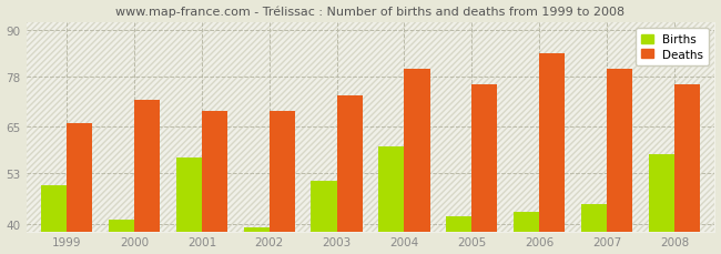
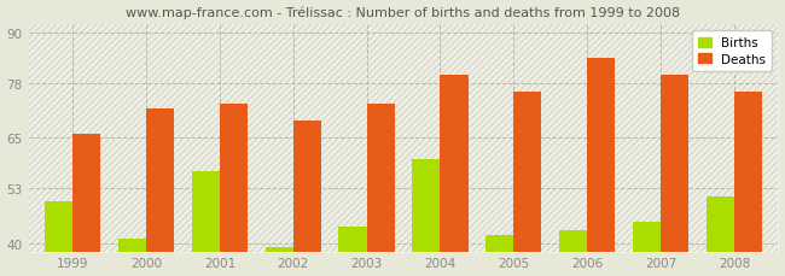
Deaths/2001: 69 -> 73
Births/2003: 51 -> 44
Births/2008: 58 -> 51
